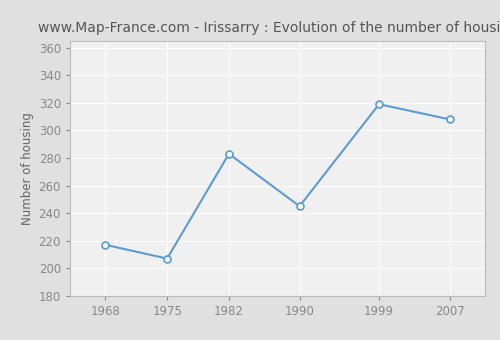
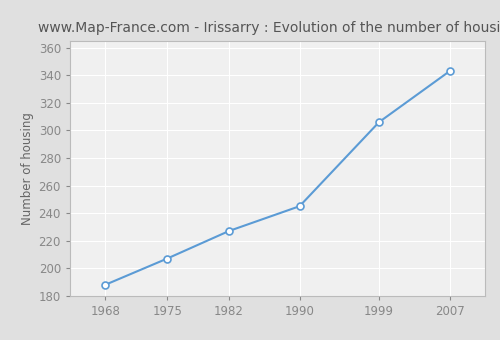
1968: 217 -> 188
1982: 283 -> 227
1999: 319 -> 306
2007: 308 -> 343
